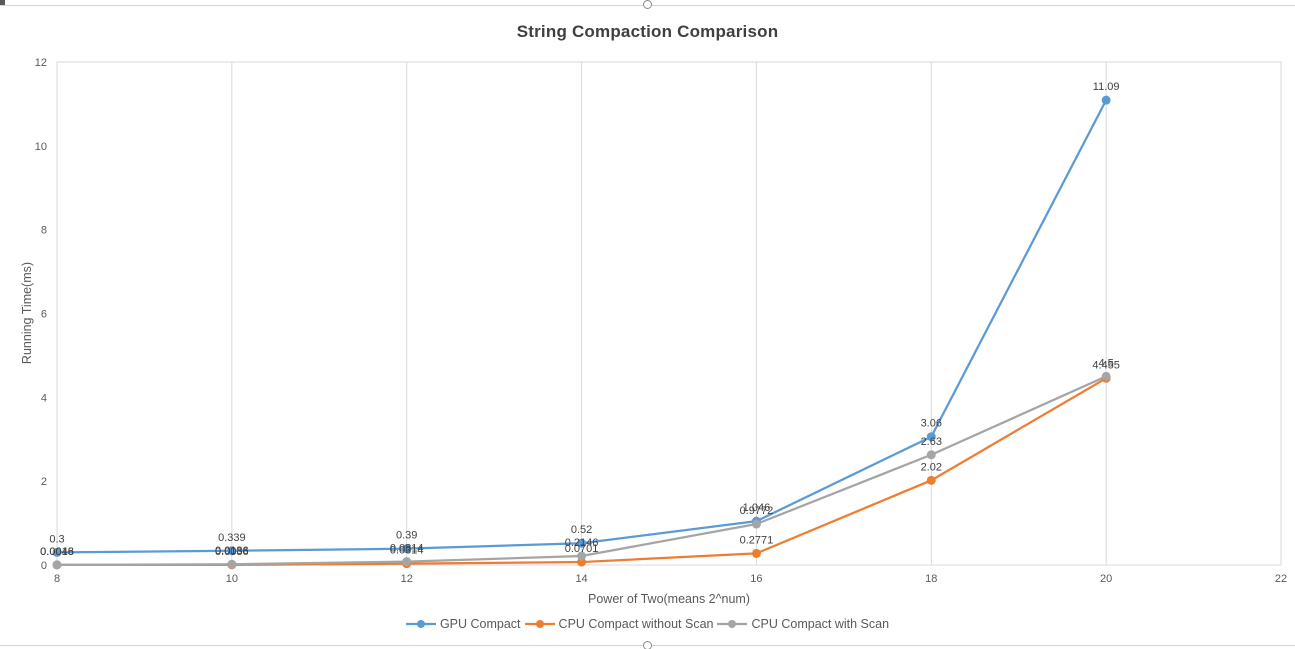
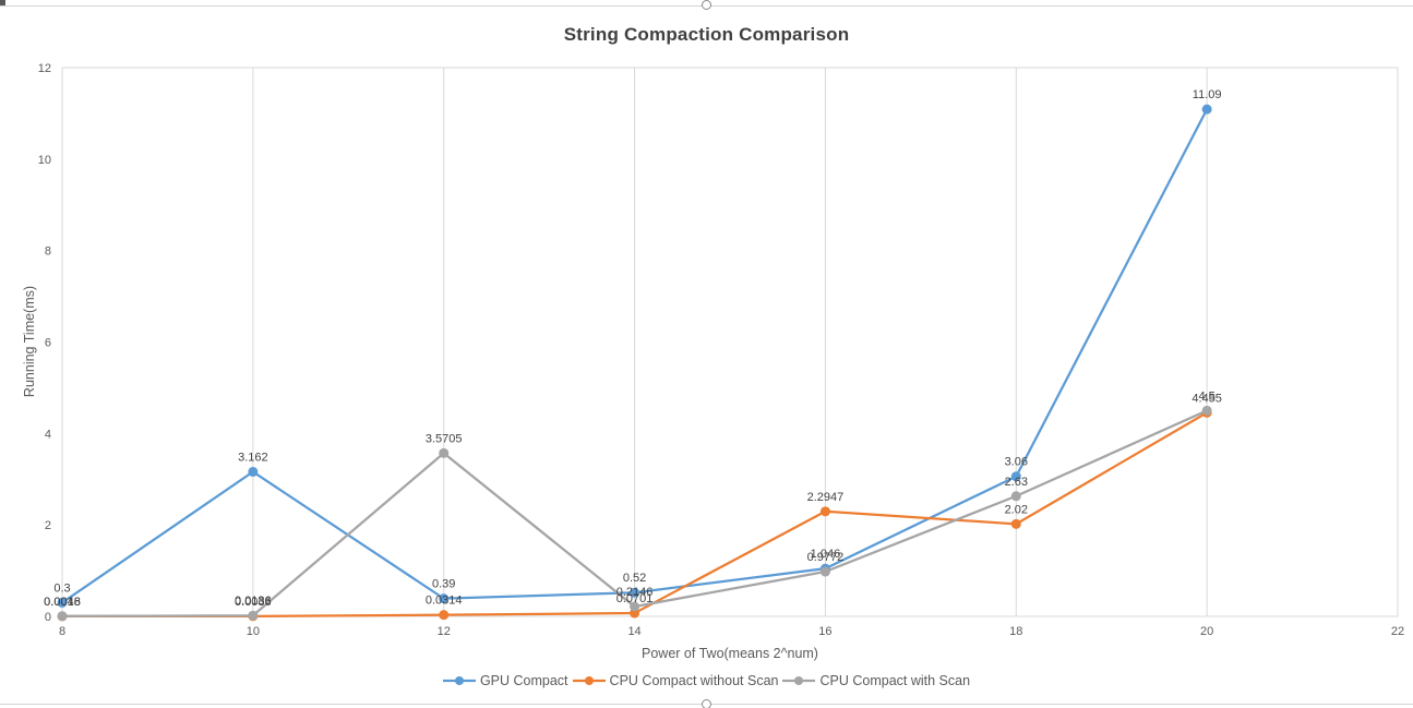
GPU Compact/10: 0.339 -> 3.162
CPU Compact with Scan/12: 0.0814 -> 3.5705
CPU Compact without Scan/16: 0.2771 -> 2.2947
